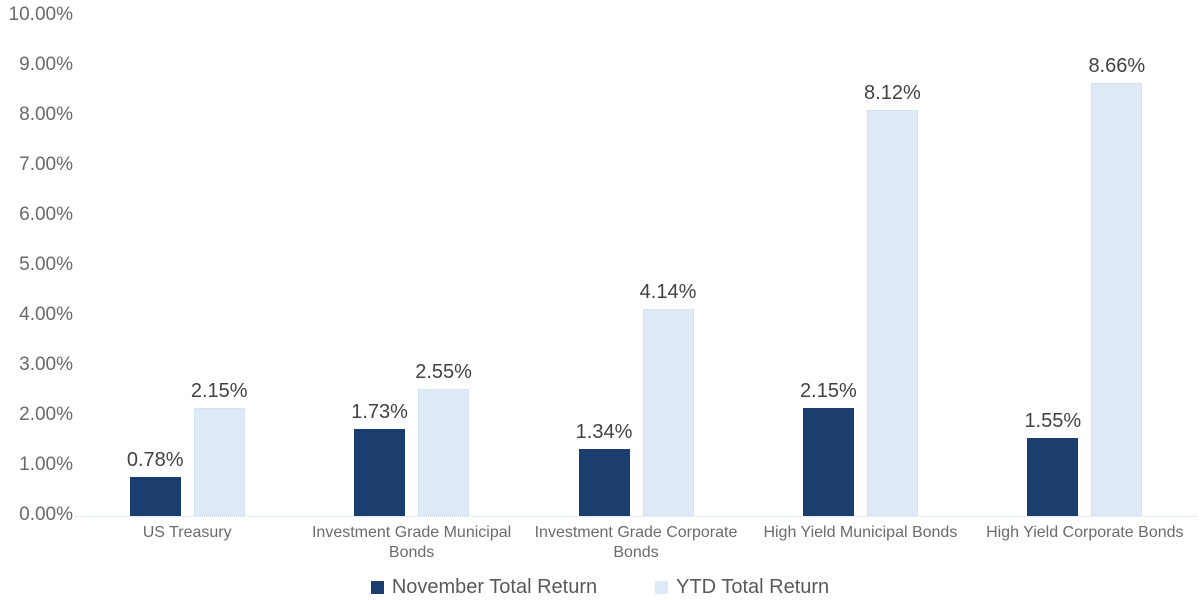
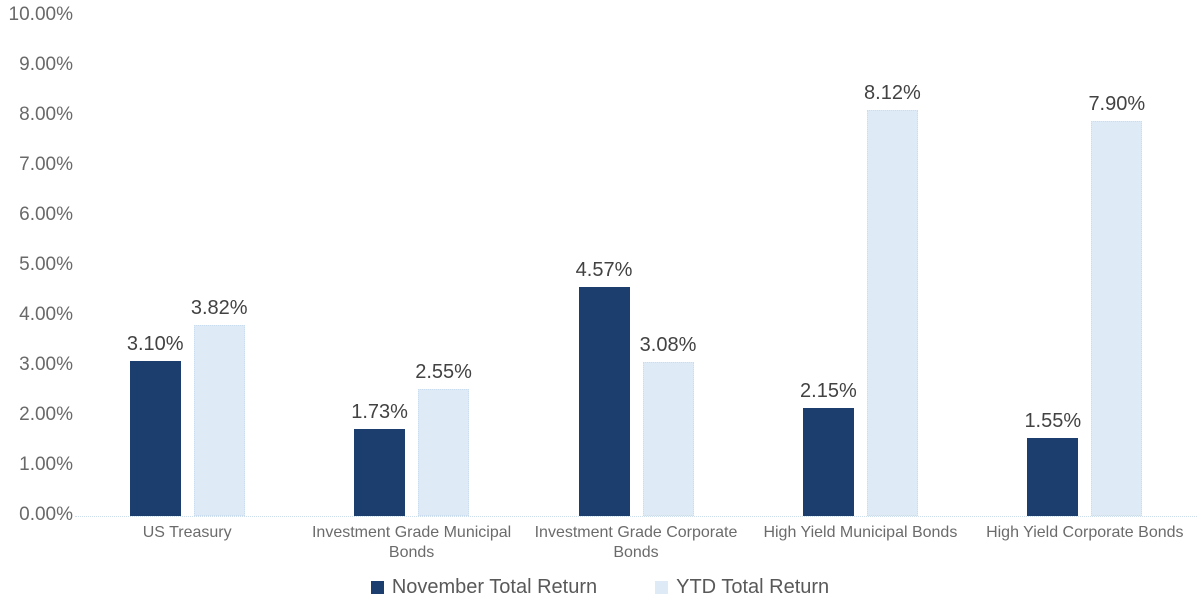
November Total Return/US Treasury: 0.78% -> 3.10%
YTD Total Return/US Treasury: 2.15% -> 3.82%
November Total Return/Investment Grade Corporate Bonds: 1.34% -> 4.57%
YTD Total Return/Investment Grade Corporate Bonds: 4.14% -> 3.08%
YTD Total Return/High Yield Corporate Bonds: 8.66% -> 7.90%
